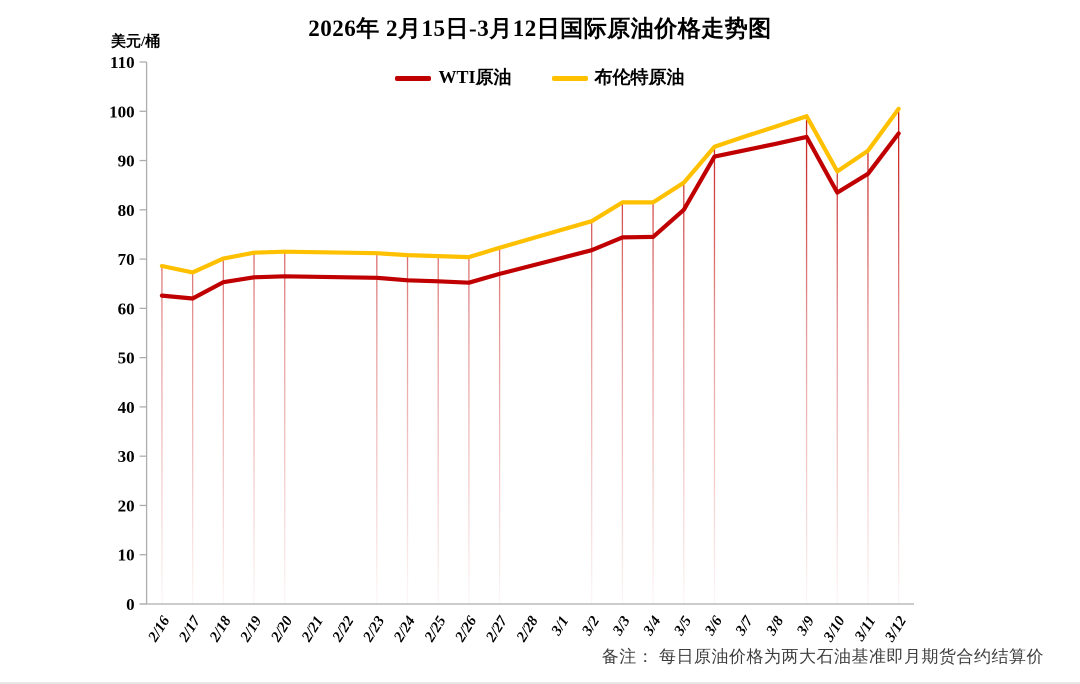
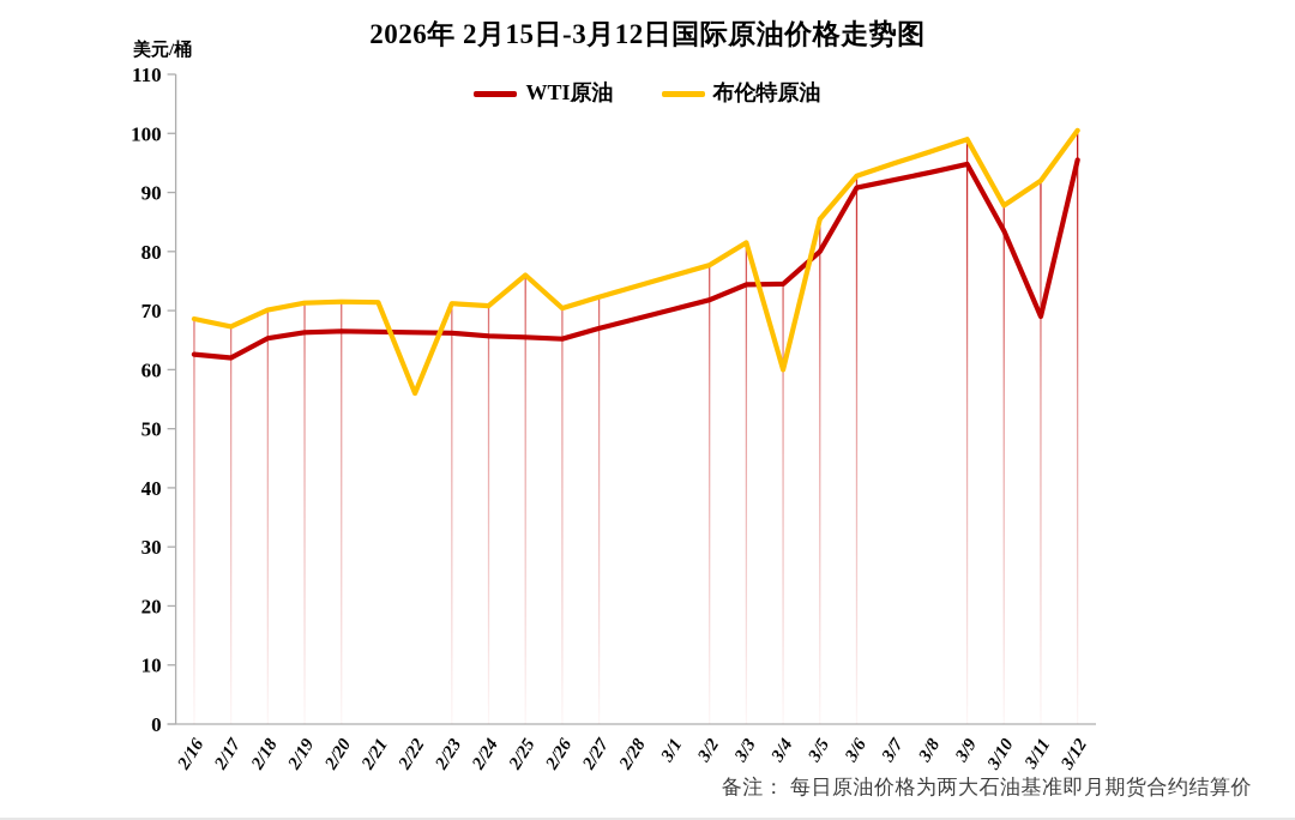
布伦特原油/2/22: 71 -> 56
布伦特原油/2/25: 71 -> 76
布伦特原油/3/4: 82 -> 60
WTI原油/3/11: 87 -> 69
